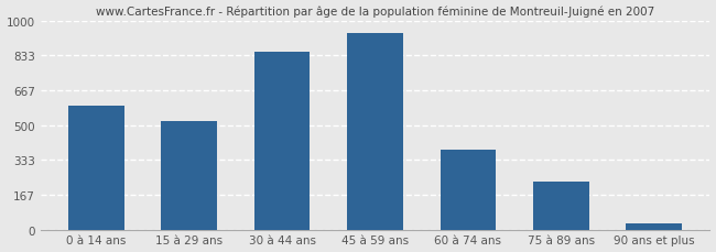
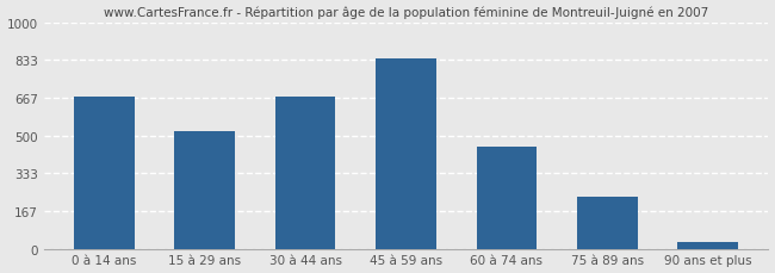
0 à 14 ans: 590 -> 670
30 à 44 ans: 850 -> 670
45 à 59 ans: 940 -> 840
60 à 74 ans: 380 -> 450
